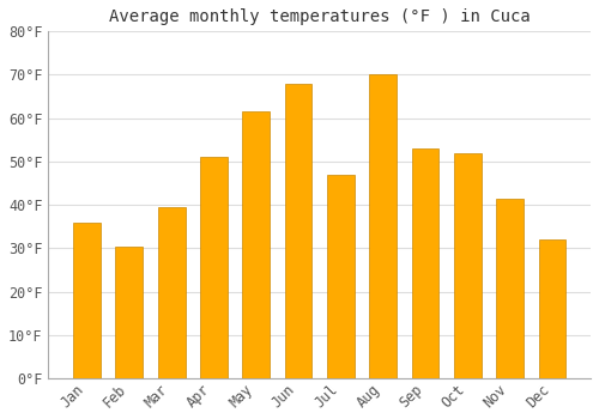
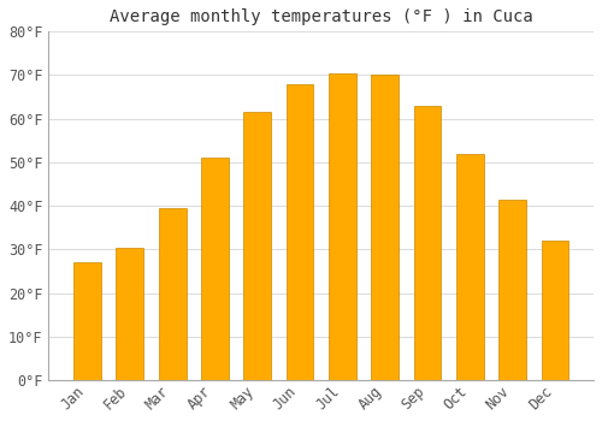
Jan: 36.0°F -> 27.0°F
Jul: 47.0°F -> 70.5°F
Sep: 53.0°F -> 63.0°F
